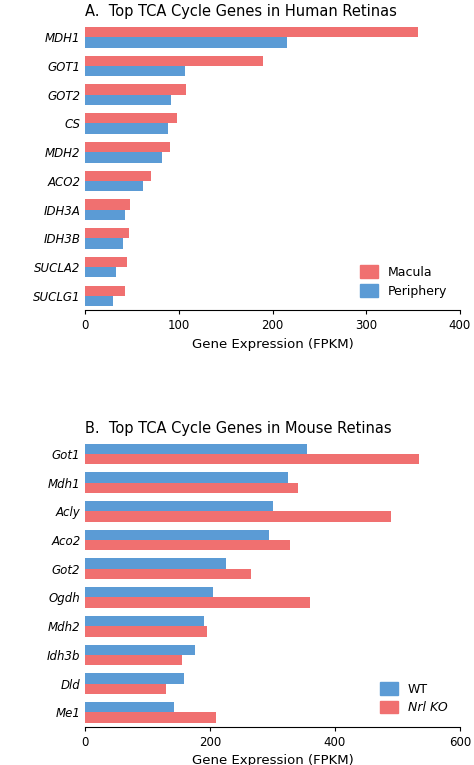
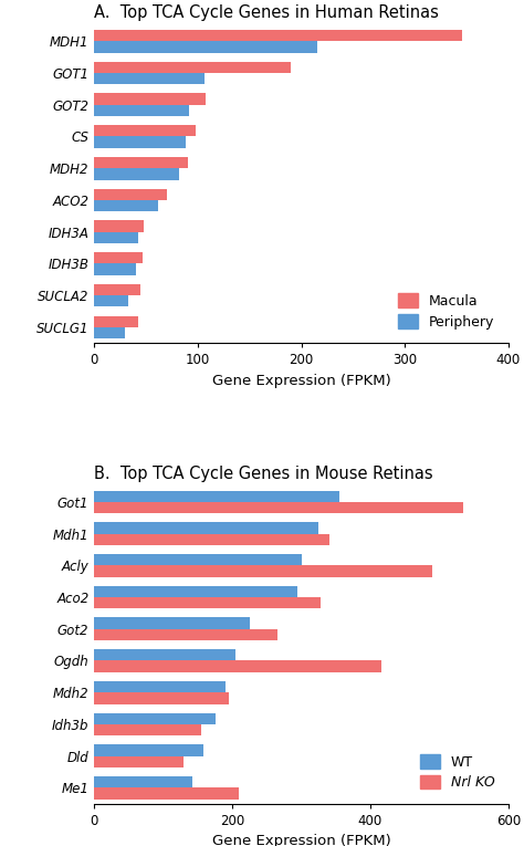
B. Top TCA Cycle Genes in Mouse Retinas/Nrl KO/Ogdh: 360 -> 416
